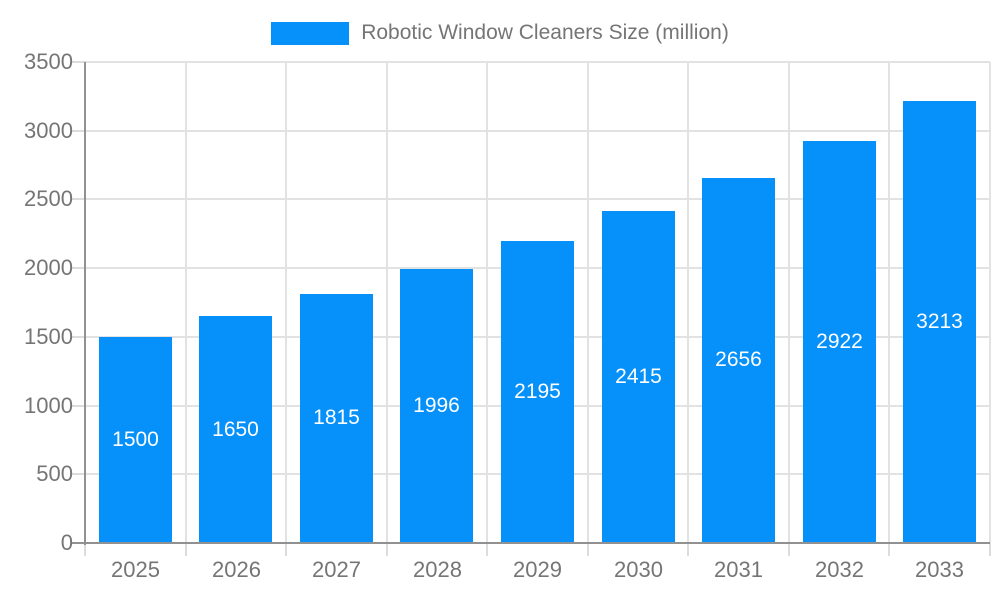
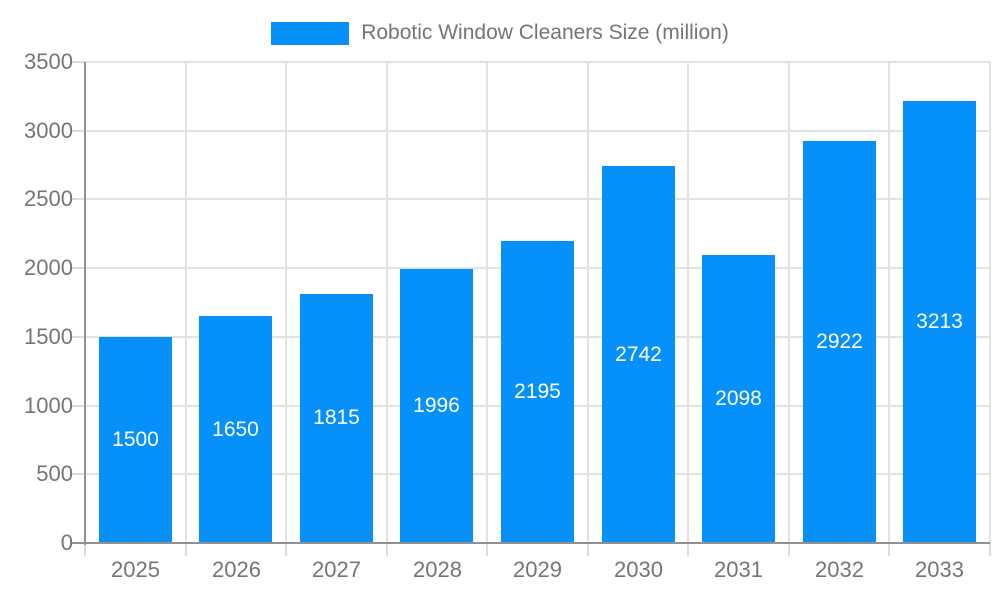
2030: 2415 -> 2742
2031: 2656 -> 2098
